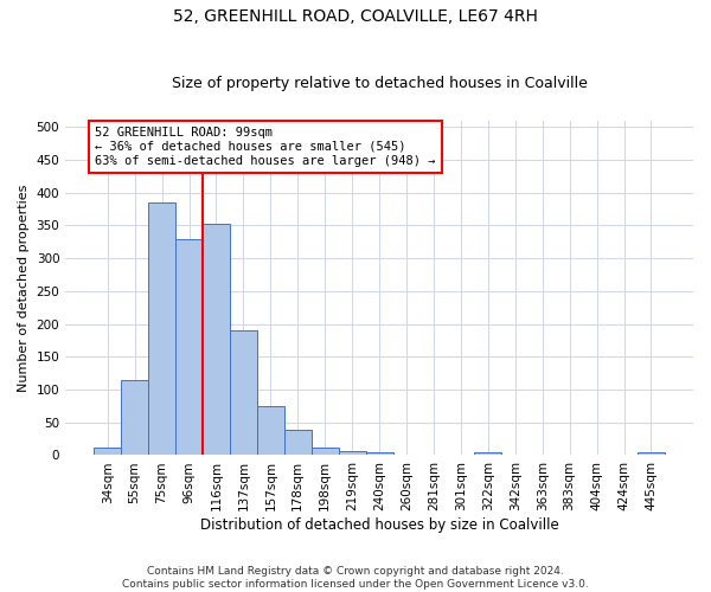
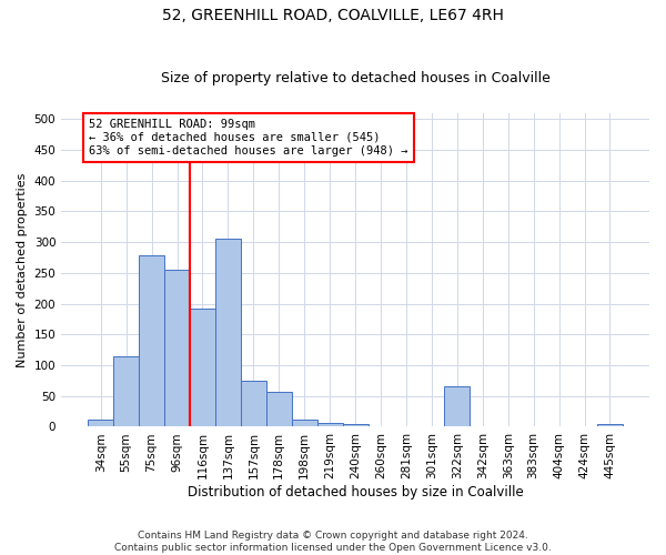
75sqm: 385 -> 278
96sqm: 330 -> 256
116sqm: 352 -> 192
137sqm: 190 -> 306
178sqm: 38 -> 56
322sqm: 5 -> 66
